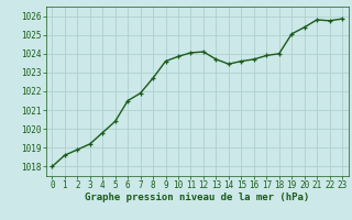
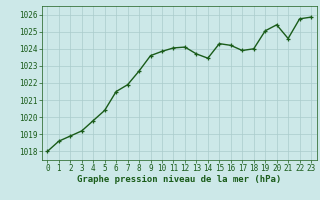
15: 1023.6 -> 1024.3
16: 1023.7 -> 1024.2
21: 1025.8 -> 1024.6
